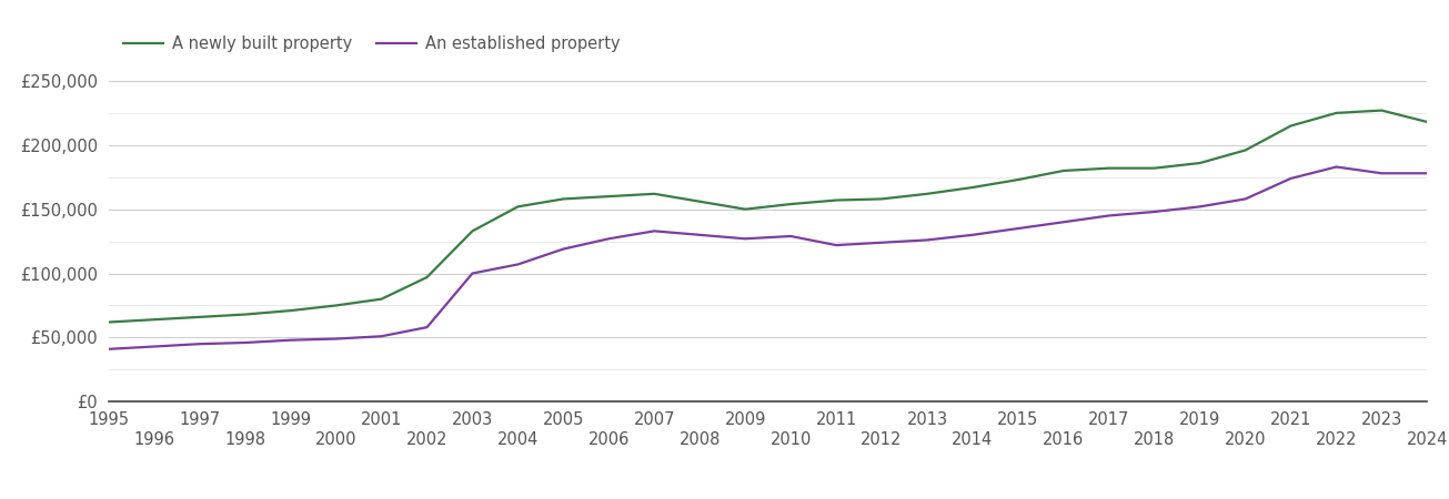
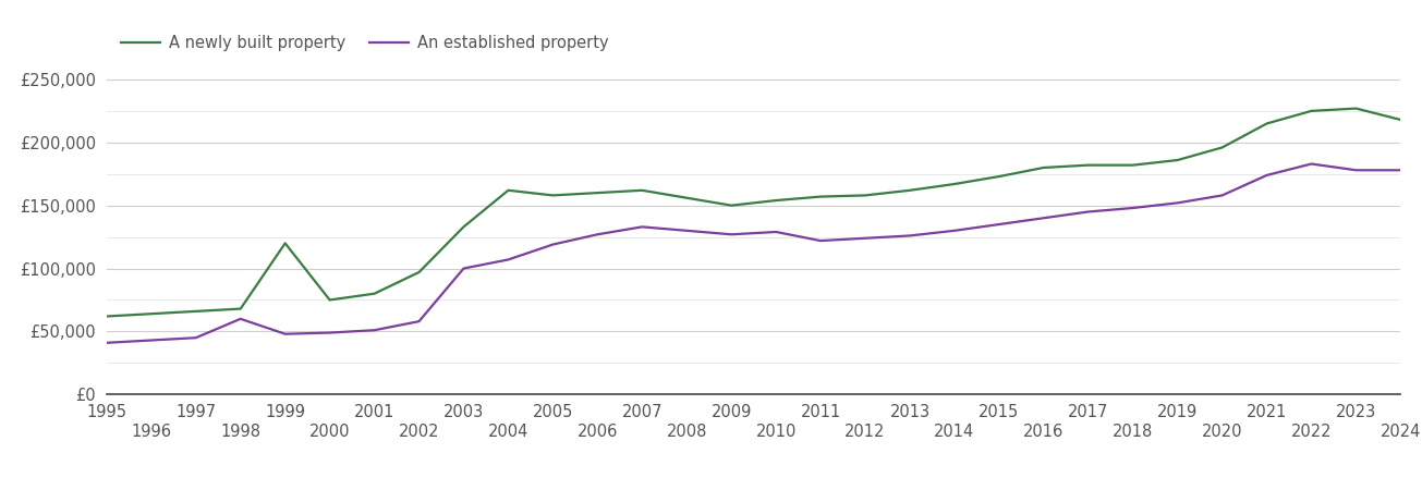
An established property/1998: £46,000 -> £60,000
A newly built property/1999: £71,000 -> £120,000
A newly built property/2004: £152,000 -> £162,000
